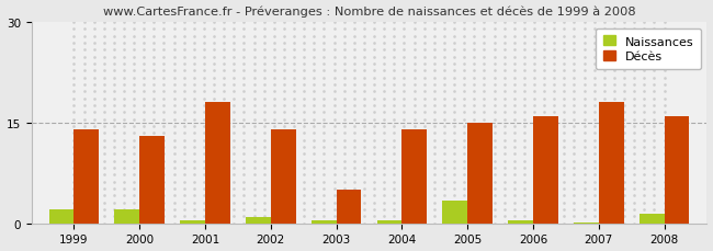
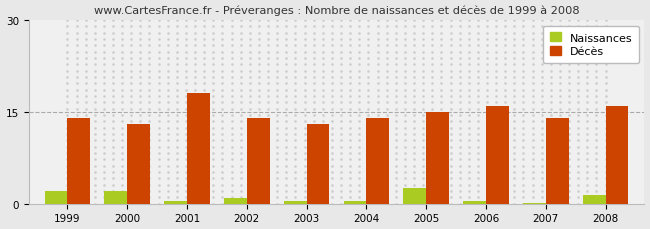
Décès/2003: 5 -> 13
Naissances/2005: 3.4 -> 2.5
Décès/2007: 18 -> 14
